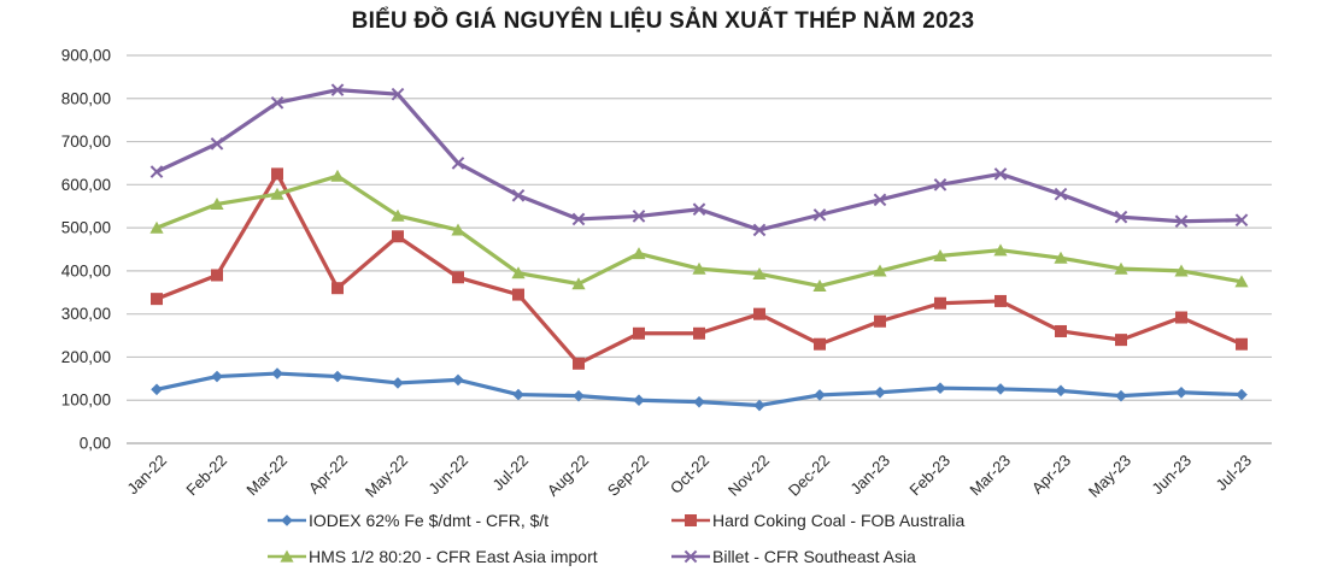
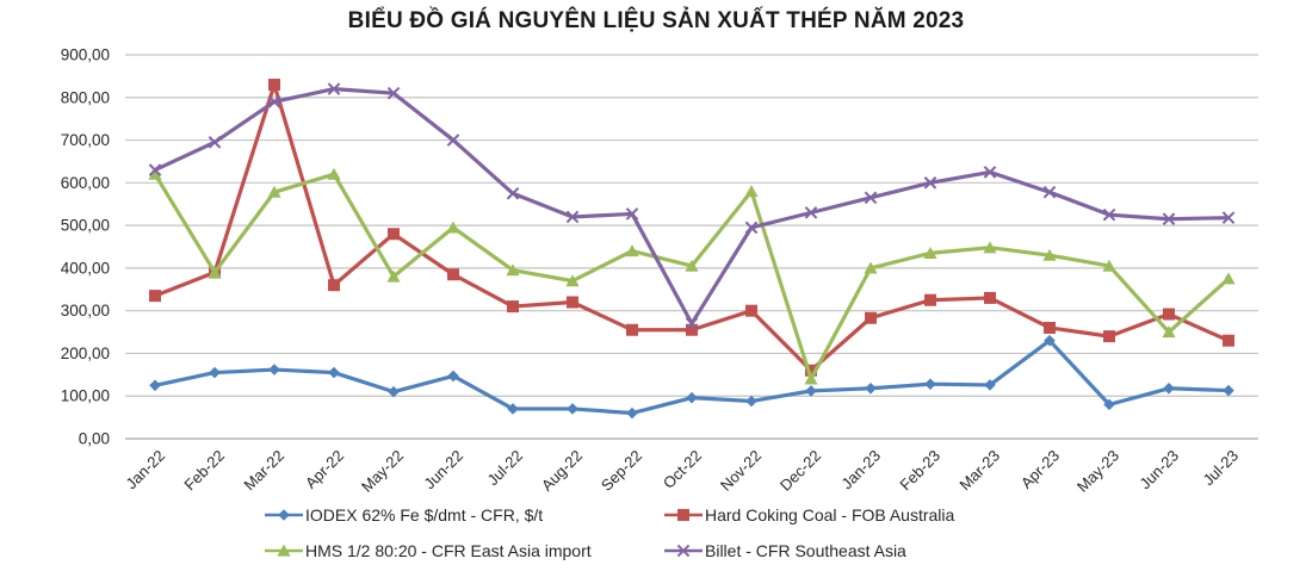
HMS 1/2 80:20 - CFR East Asia import/Jan-22: 500 -> 620
HMS 1/2 80:20 - CFR East Asia import/Feb-22: 560 -> 390
Hard Coking Coal - FOB Australia/Mar-22: 620 -> 830
IODEX 62% Fe $/dmt - CFR, $/t/May-22: 140 -> 110
HMS 1/2 80:20 - CFR East Asia import/May-22: 530 -> 380
Billet - CFR Southeast Asia/Jun-22: 650 -> 700
IODEX 62% Fe $/dmt - CFR, $/t/Jul-22: 110 -> 70
Hard Coking Coal - FOB Australia/Jul-22: 340 -> 310
IODEX 62% Fe $/dmt - CFR, $/t/Aug-22: 110 -> 70
Hard Coking Coal - FOB Australia/Aug-22: 180 -> 320
IODEX 62% Fe $/dmt - CFR, $/t/Sep-22: 100 -> 60
Billet - CFR Southeast Asia/Oct-22: 540 -> 270
HMS 1/2 80:20 - CFR East Asia import/Nov-22: 390 -> 580
Hard Coking Coal - FOB Australia/Dec-22: 230 -> 160
HMS 1/2 80:20 - CFR East Asia import/Dec-22: 360 -> 140
IODEX 62% Fe $/dmt - CFR, $/t/Apr-23: 120 -> 230
IODEX 62% Fe $/dmt - CFR, $/t/May-23: 110 -> 80
HMS 1/2 80:20 - CFR East Asia import/Jun-23: 400 -> 250
